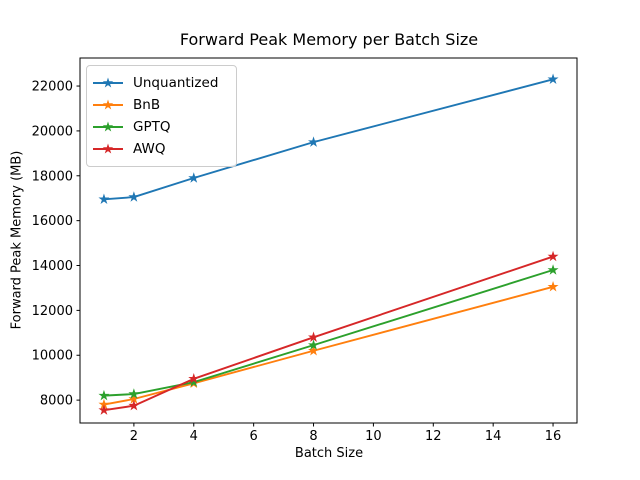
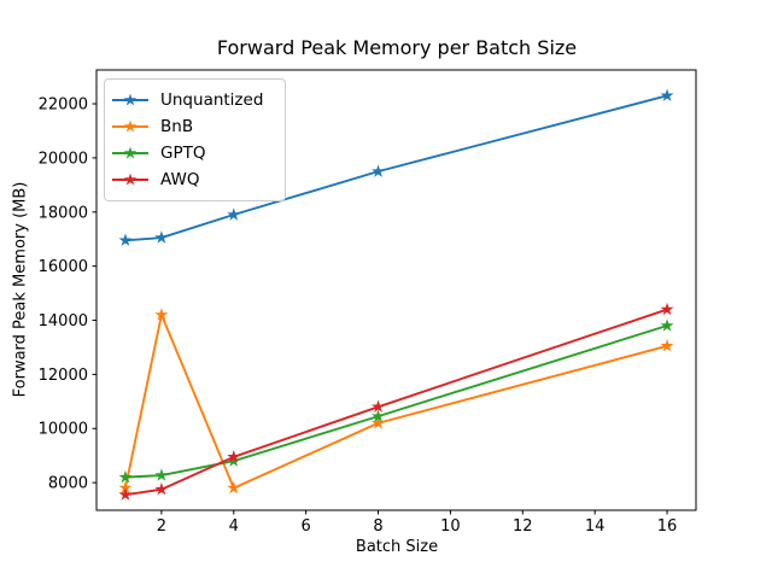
BnB/2: 8000 -> 14200
BnB/4: 8800 -> 7800
